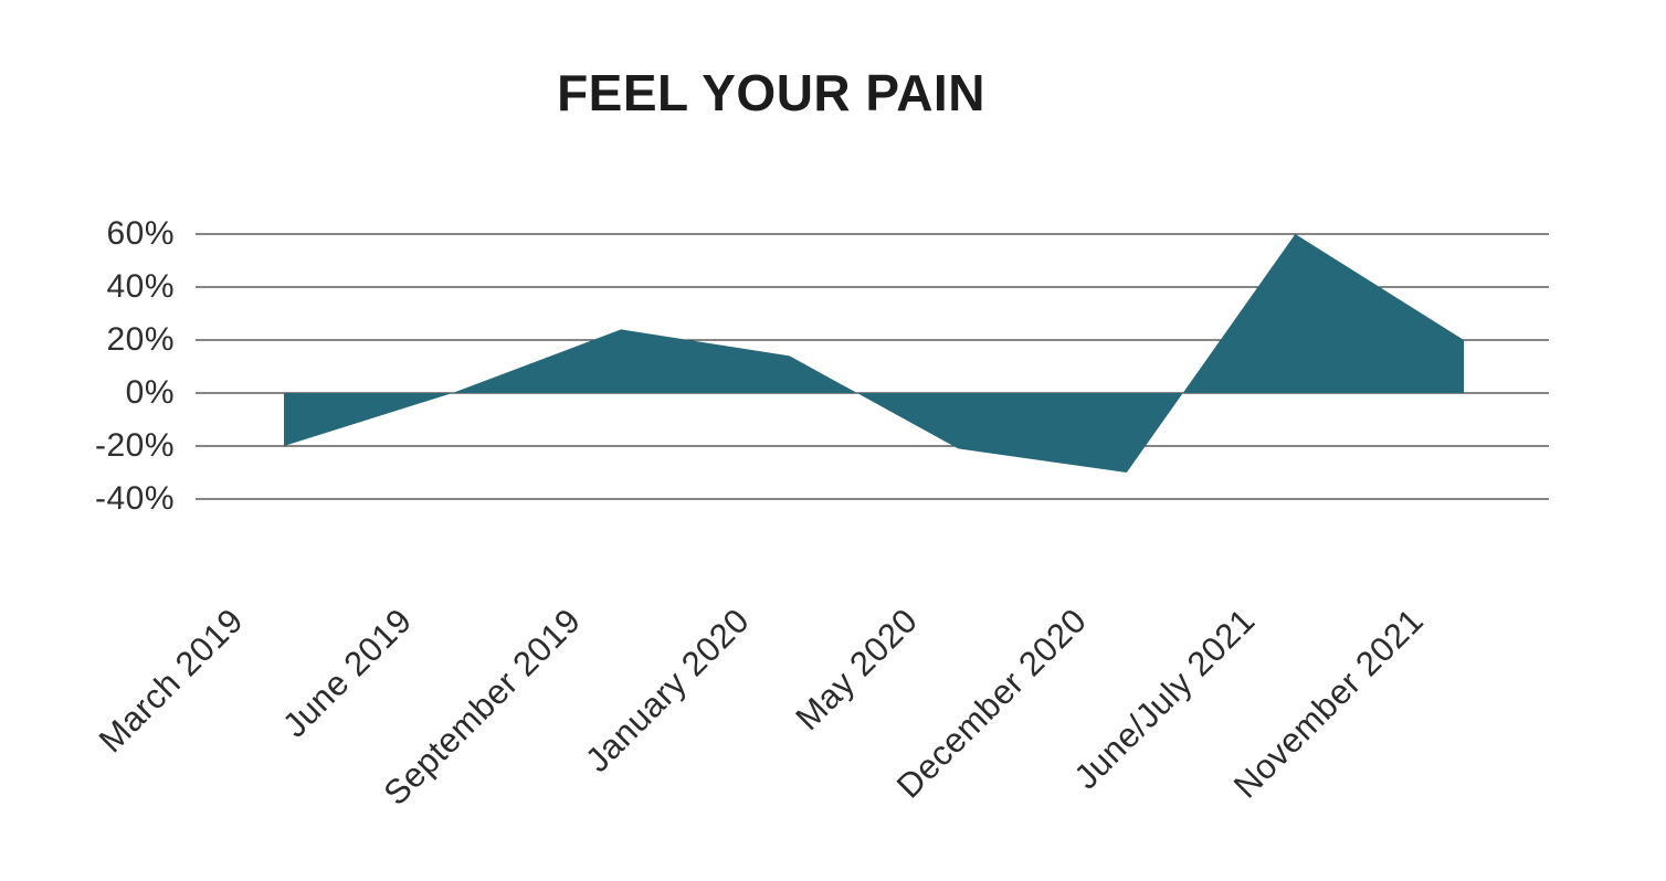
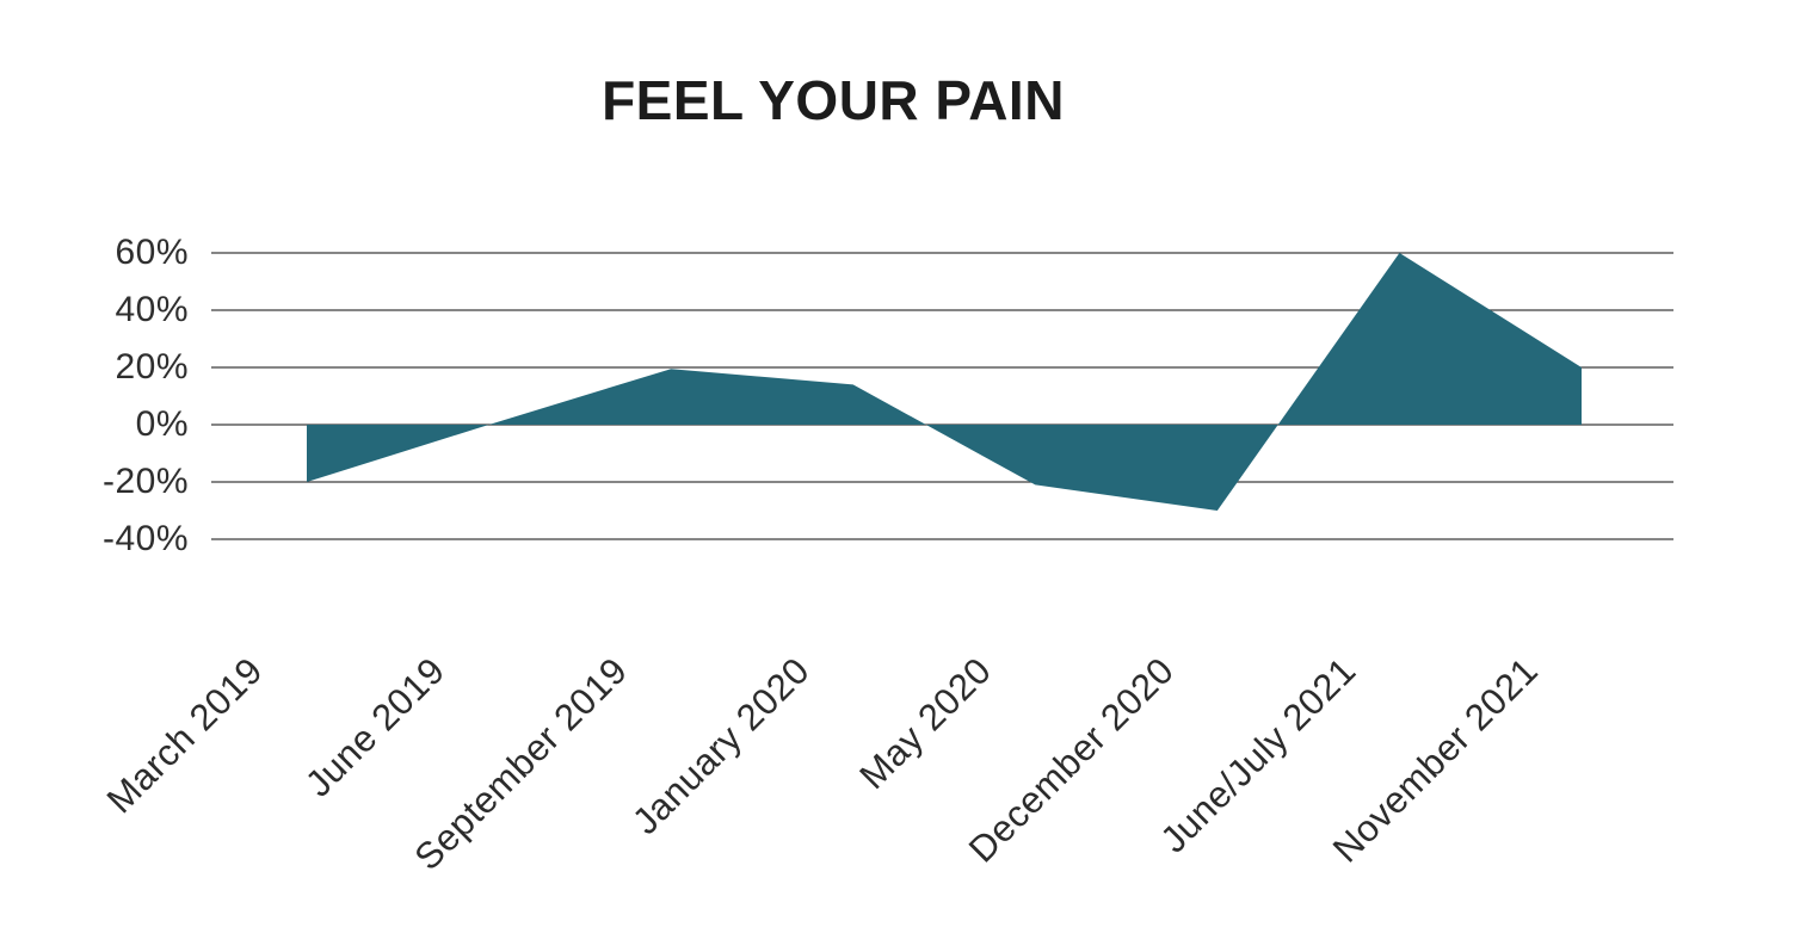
September 2019: 24% -> 20%
